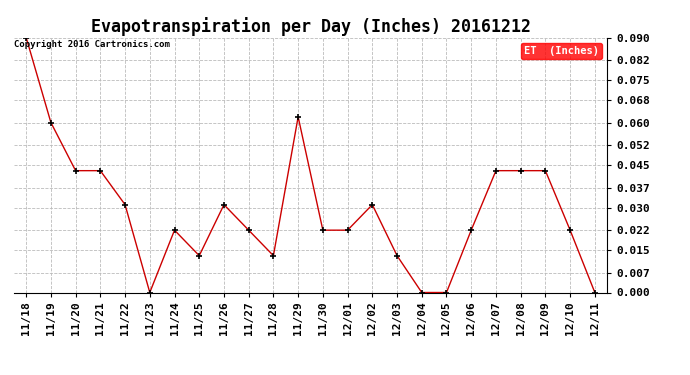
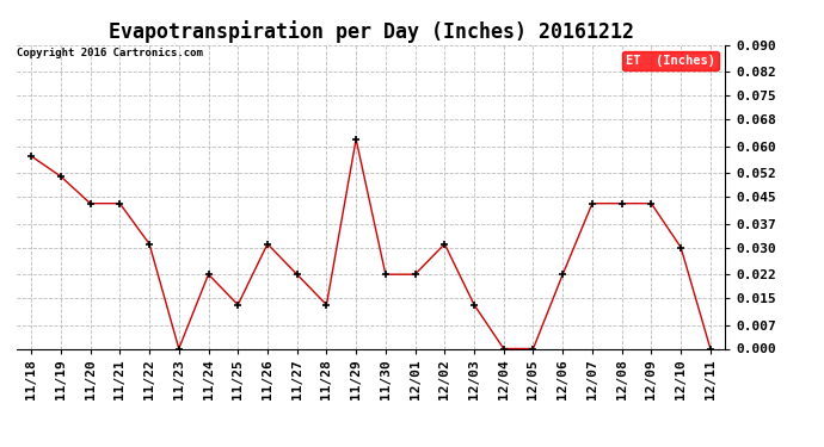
11/18: 0.090 -> 0.057
11/19: 0.060 -> 0.051
12/10: 0.022 -> 0.030
